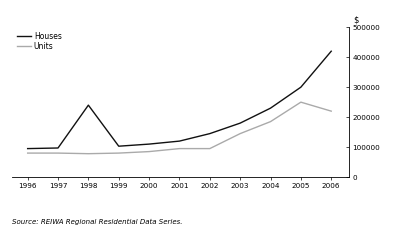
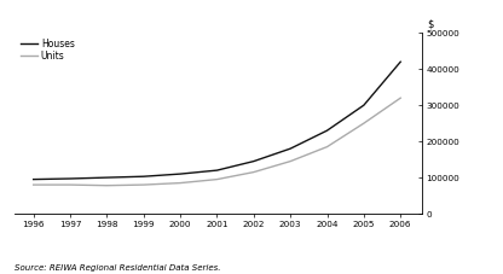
Houses/1998: 240000 -> 100000
Units/2002: 95000 -> 115000
Units/2006: 220000 -> 320000
